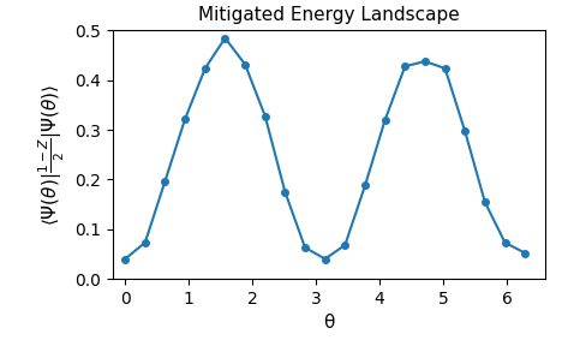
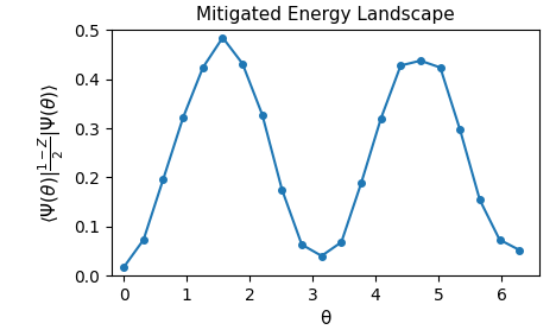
0: 0.040 -> 0.017
